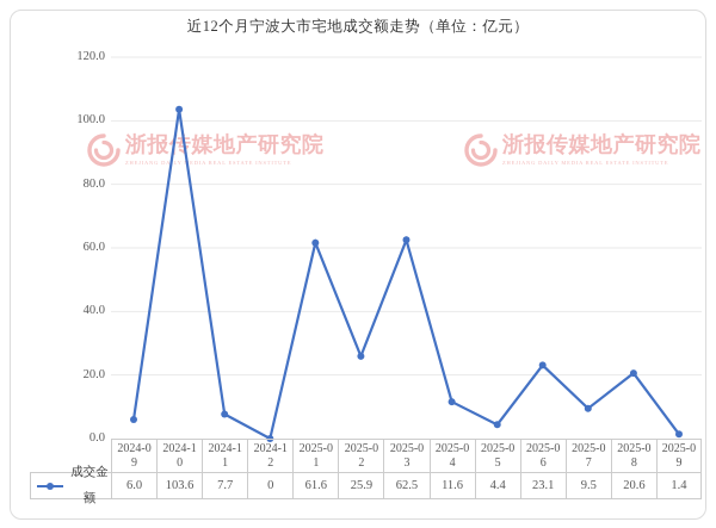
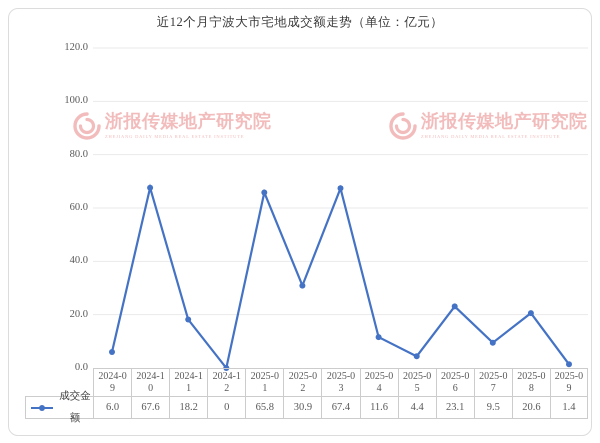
2024-10: 103.6 -> 67.6
2024-11: 7.7 -> 18.2
2025-01: 61.6 -> 65.8
2025-02: 25.9 -> 30.9
2025-03: 62.5 -> 67.4
